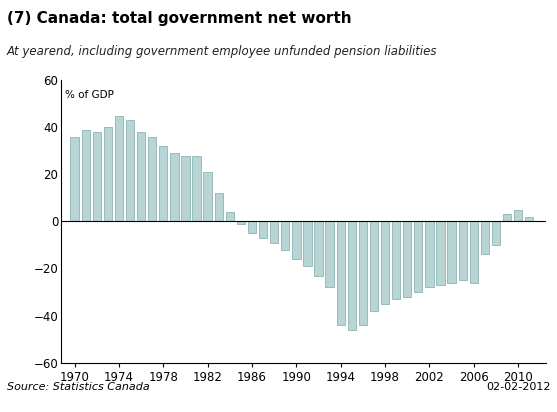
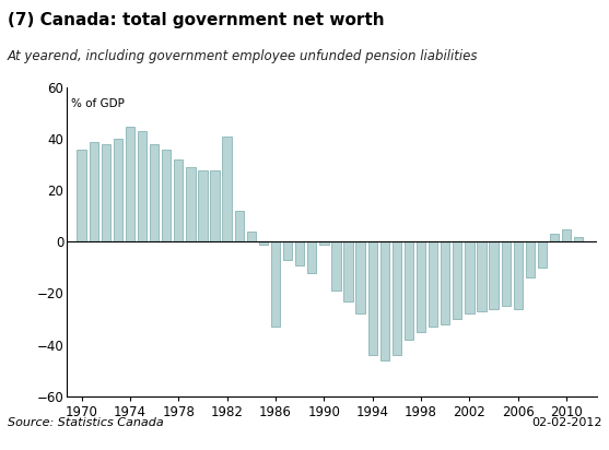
1982: 21 -> 41
1986: -5 -> -33
1990: -16 -> -1
